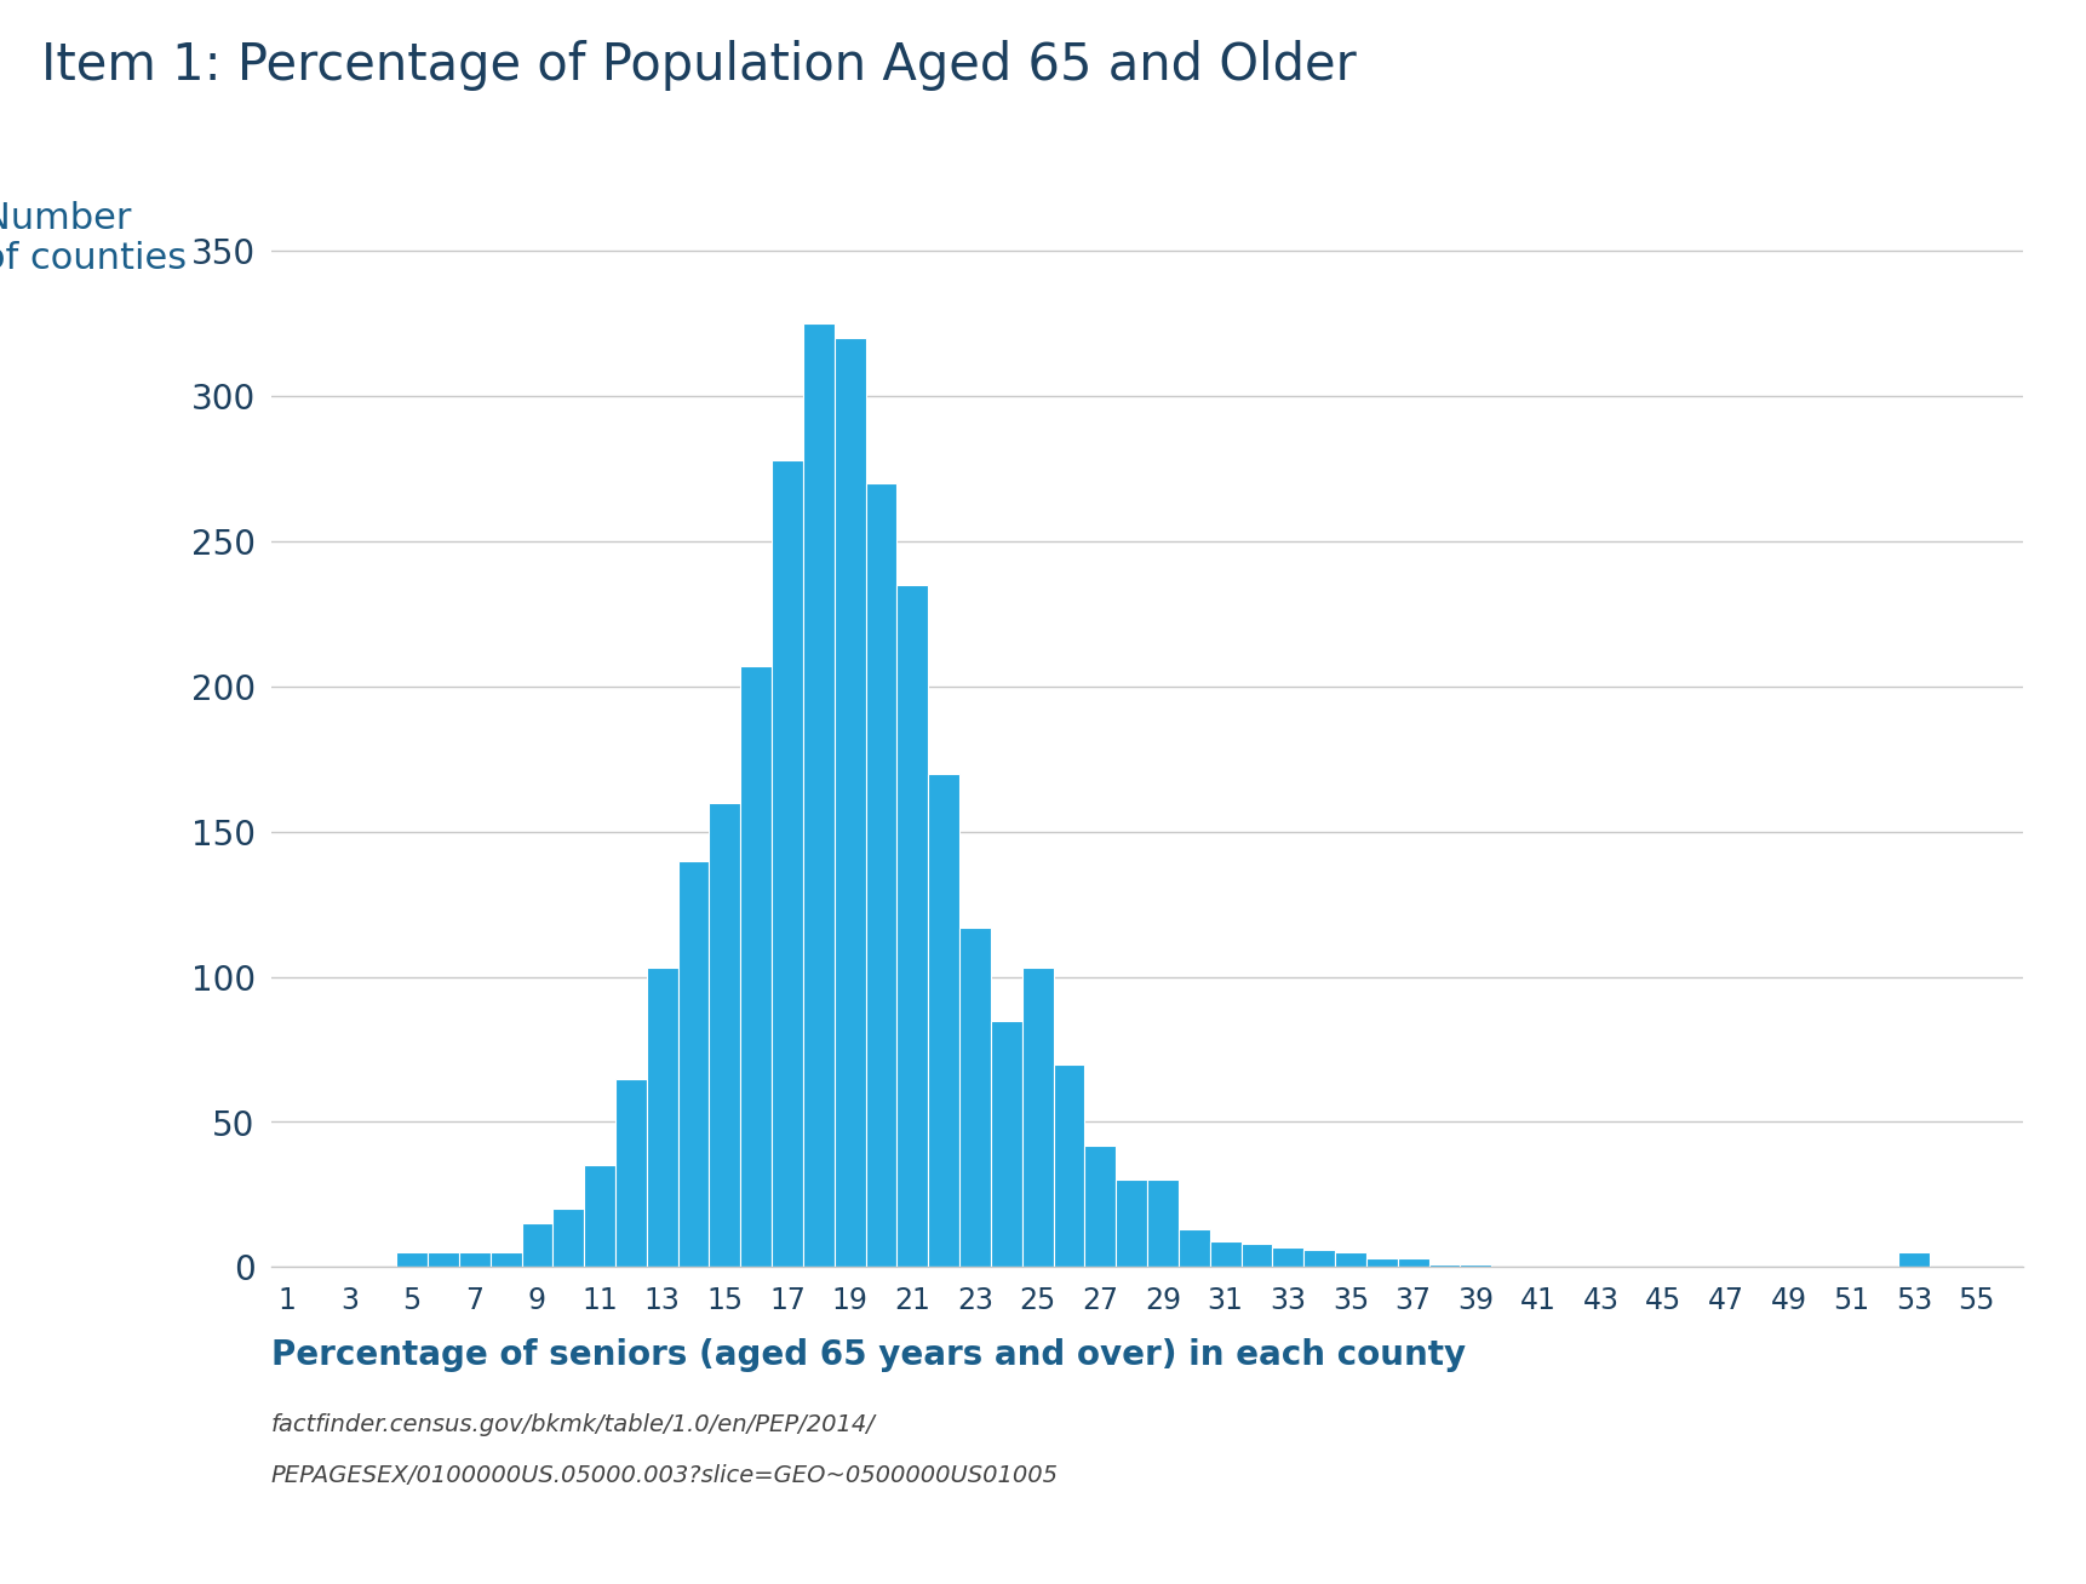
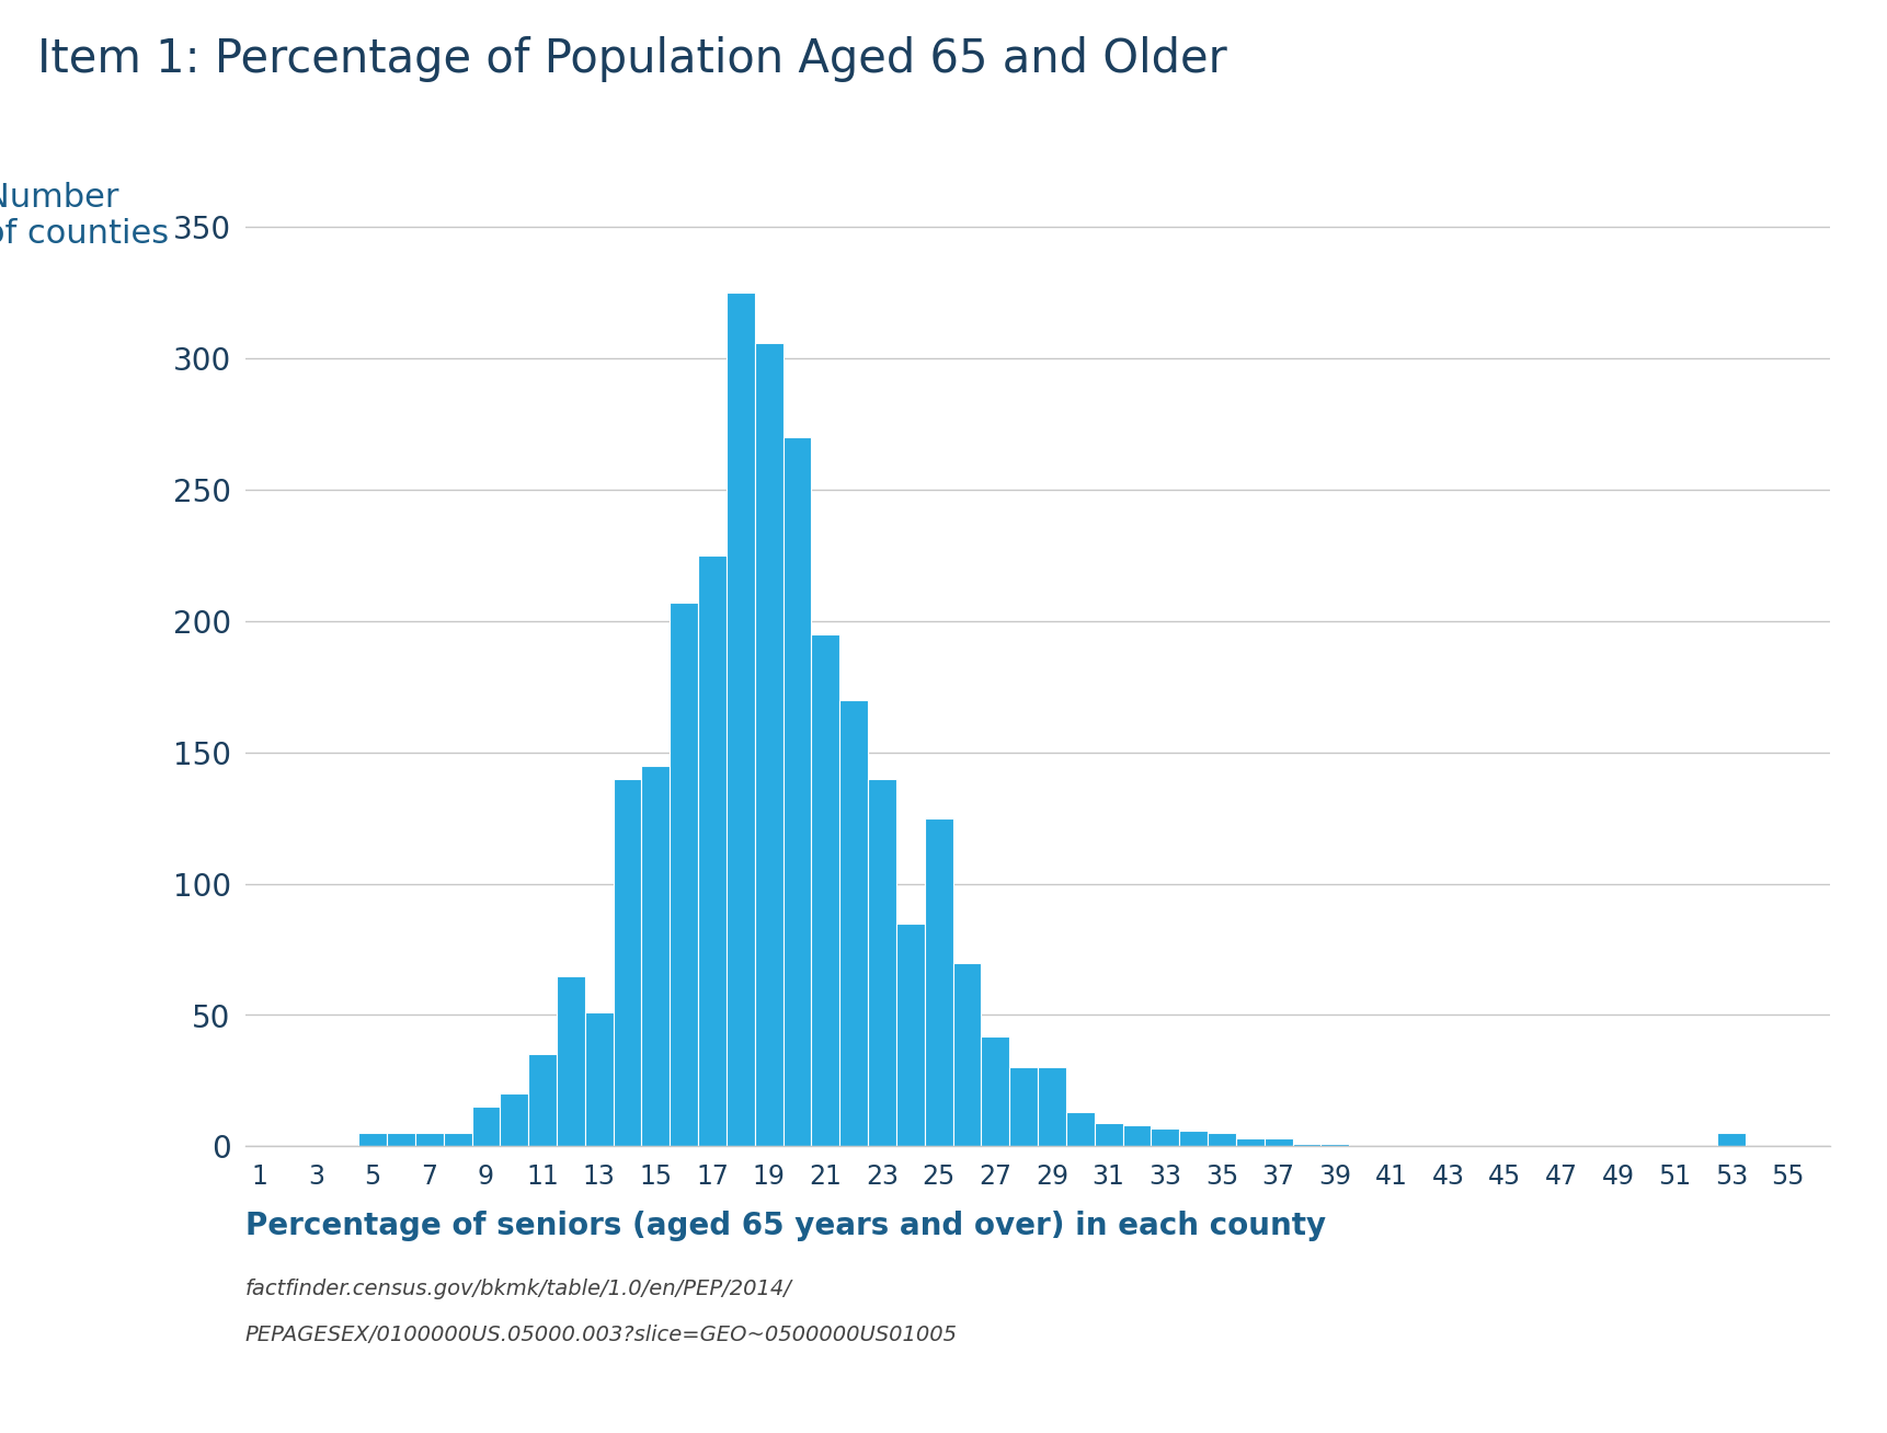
13: 103 -> 51
15: 160 -> 145
17: 278 -> 225
19: 320 -> 306
21: 235 -> 195
23: 117 -> 140
25: 103 -> 125
